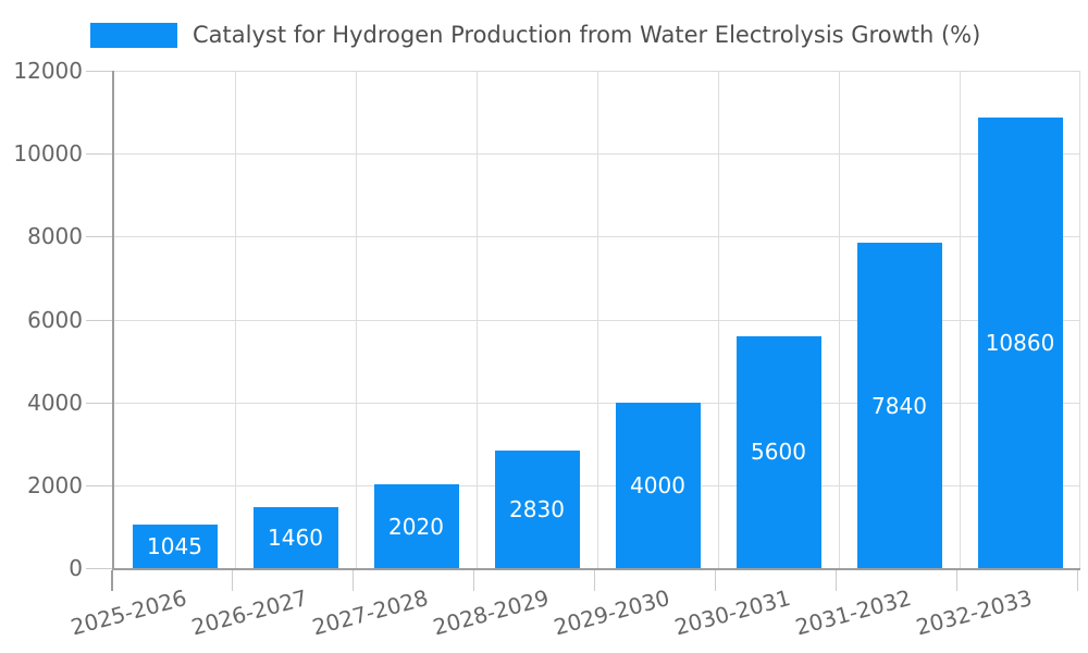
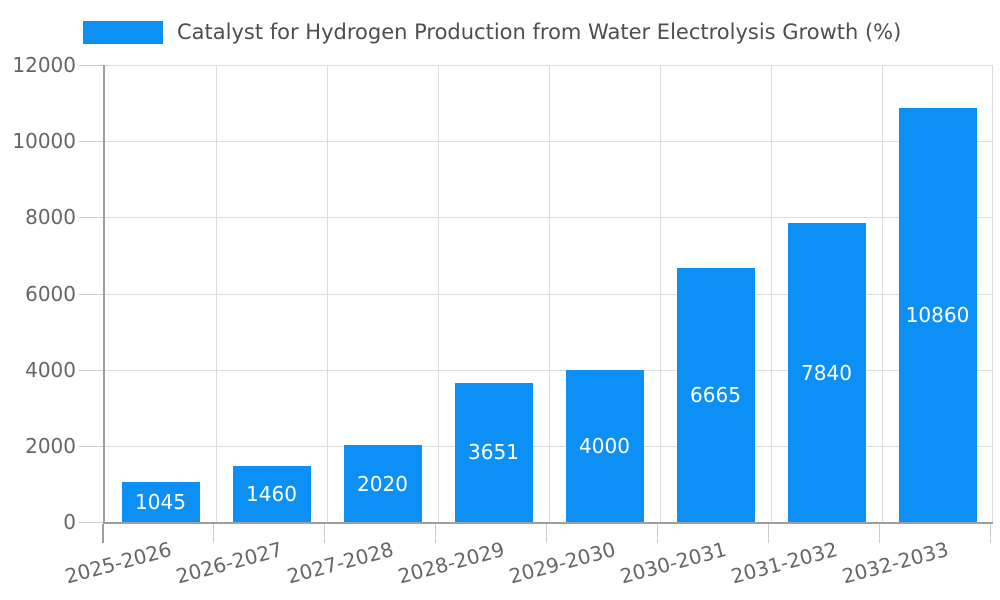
2028-2029: 2830 -> 3651
2030-2031: 5600 -> 6665
